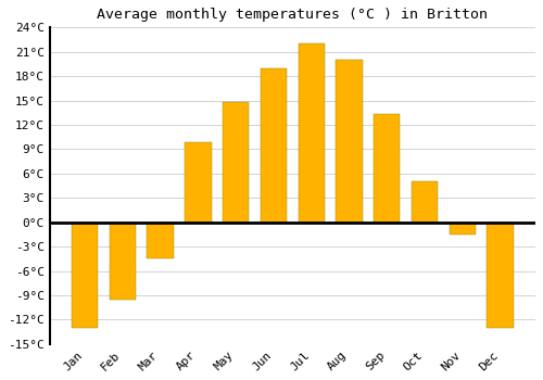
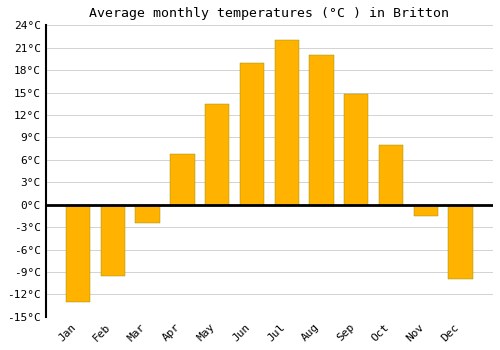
Mar: -4.4°C -> -2.5°C
Apr: 9.8°C -> 6.8°C
May: 14.8°C -> 13.5°C
Sep: 13.4°C -> 14.8°C
Oct: 5.0°C -> 8.0°C
Dec: -13.0°C -> -10.0°C
